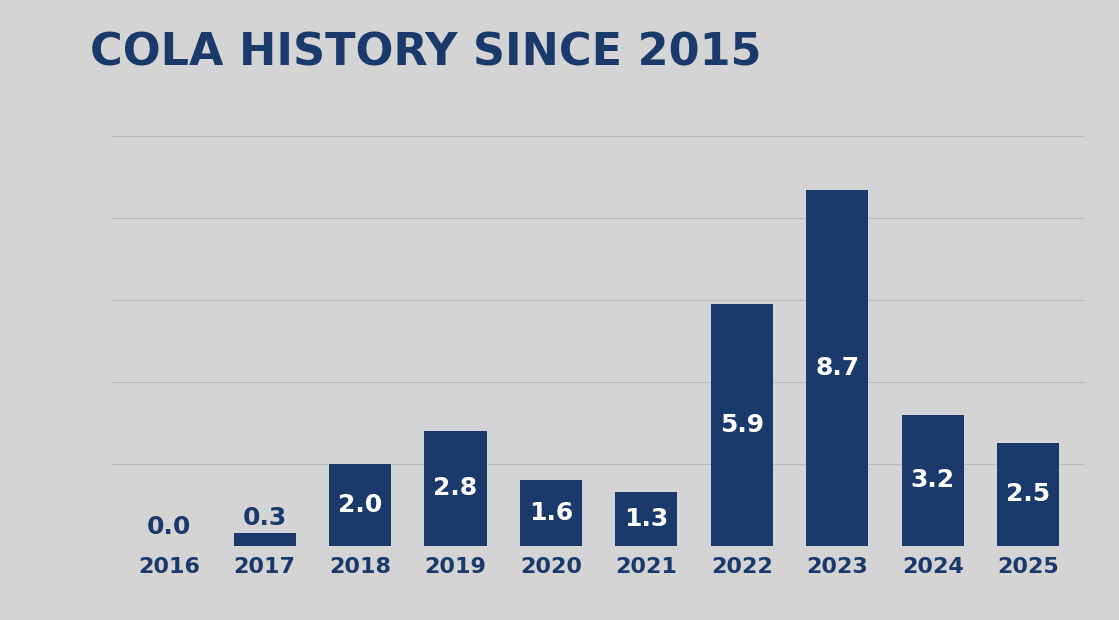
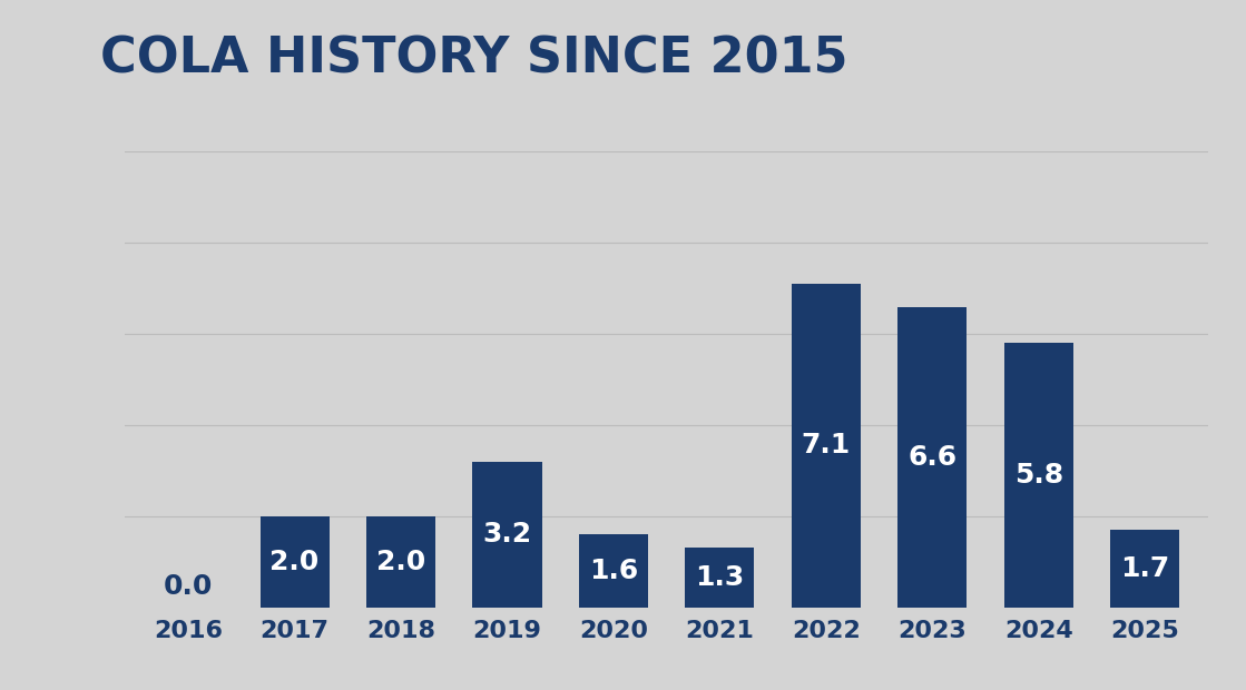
2017: 0.3 -> 2.0
2019: 2.8 -> 3.2
2022: 5.9 -> 7.1
2023: 8.7 -> 6.6
2024: 3.2 -> 5.8
2025: 2.5 -> 1.7
